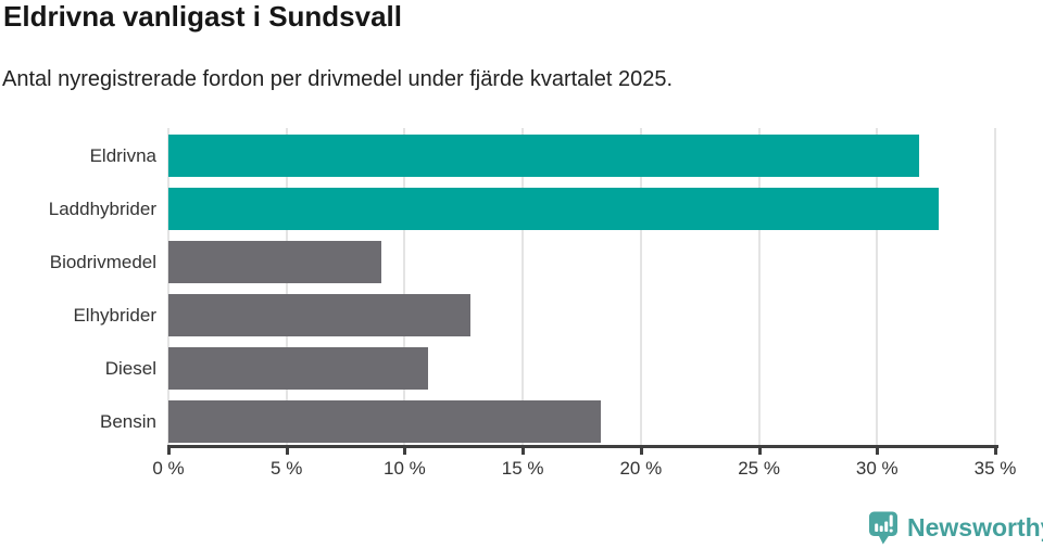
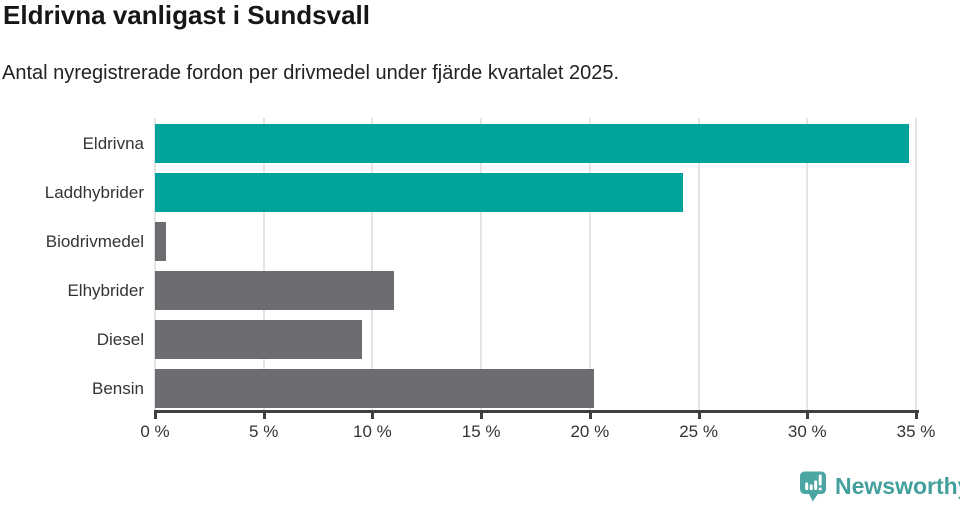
Eldrivna: 31.8% -> 34.7%
Laddhybrider: 32.6% -> 24.3%
Biodrivmedel: 9.0% -> 0.5%
Elhybrider: 12.8% -> 11.0%
Diesel: 11.0% -> 9.5%
Bensin: 18.3% -> 20.2%
